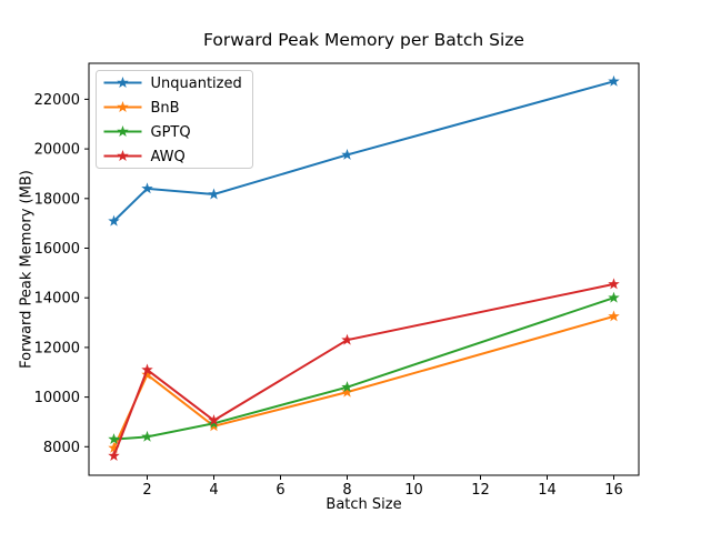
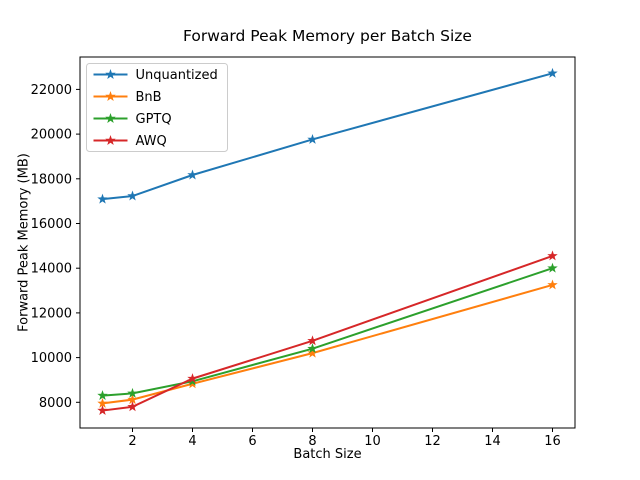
Unquantized/2: 18400 -> 17200
BnB/2: 10900 -> 8100
AWQ/2: 11100 -> 7800
AWQ/8: 12300 -> 10800
